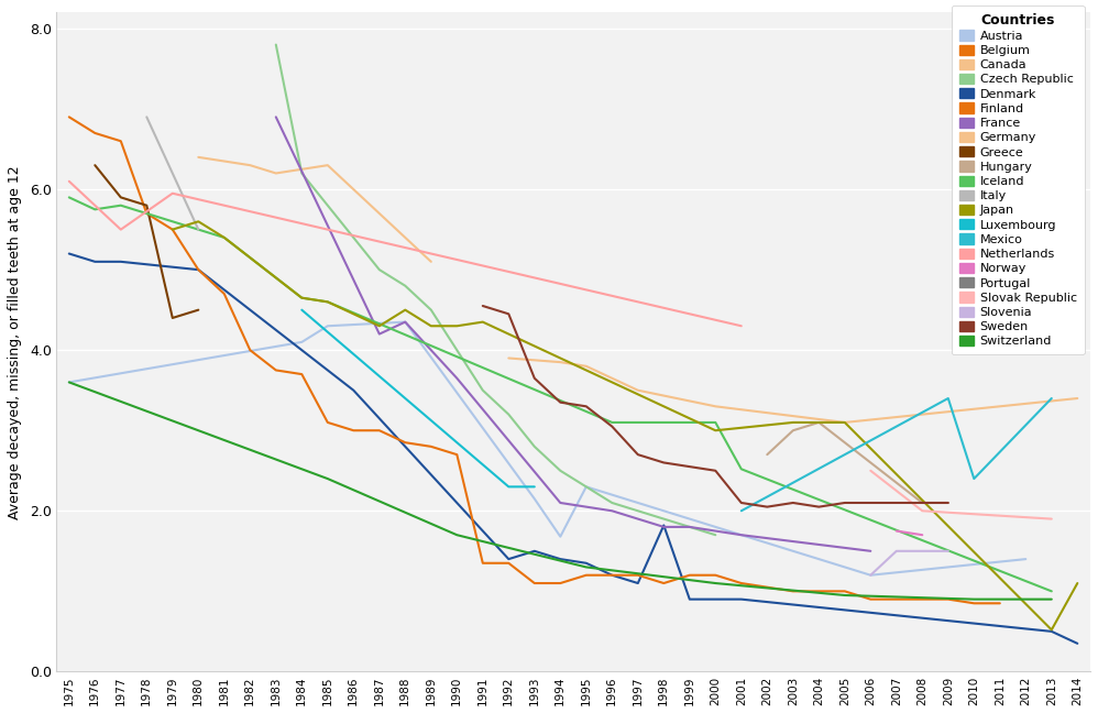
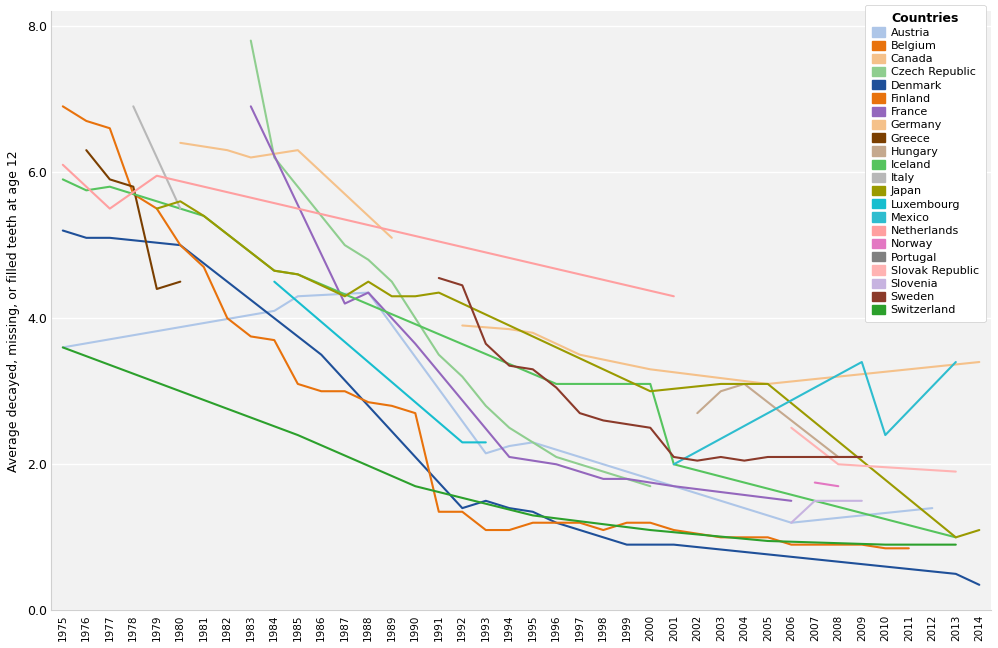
Austria/1994: 1.68 -> 2.25
Denmark/1998: 1.82 -> 1.00
Iceland/2001: 2.52 -> 2.00
Japan/2013: 0.52 -> 1.00
